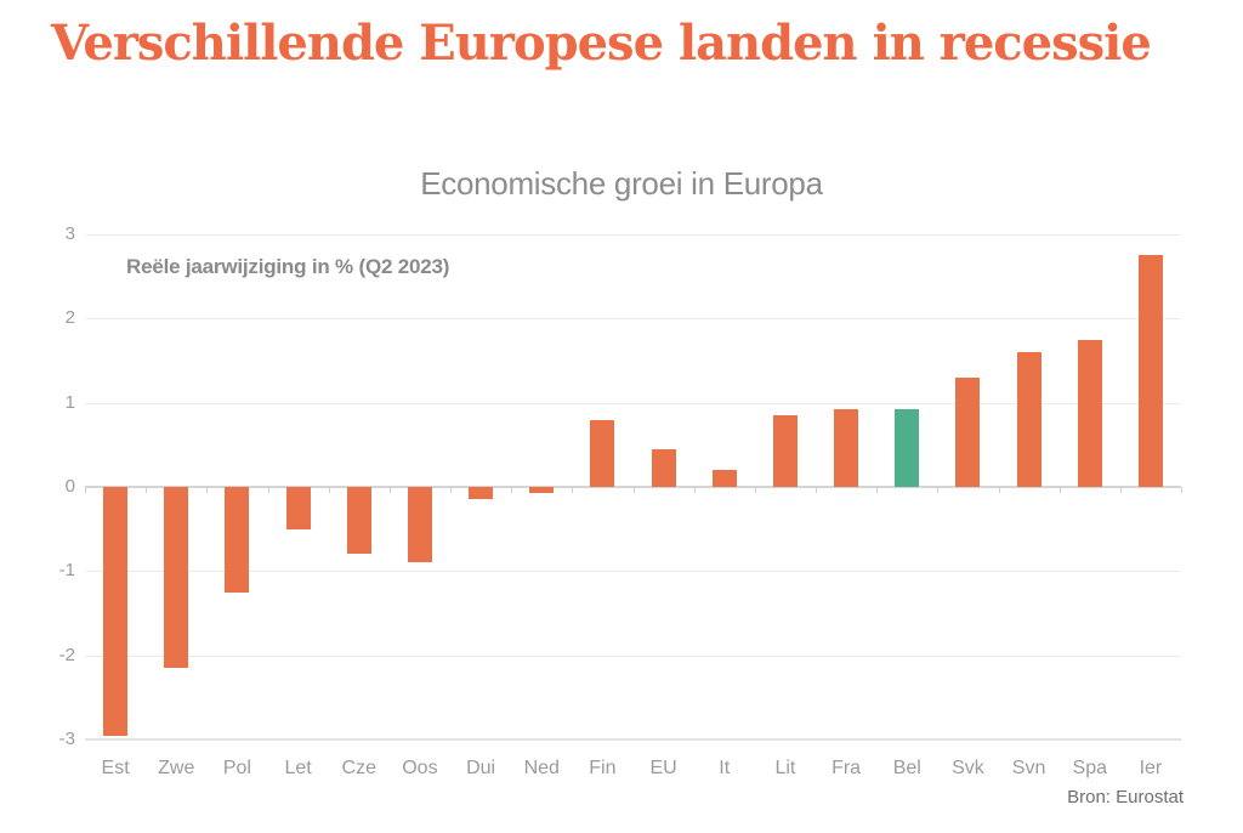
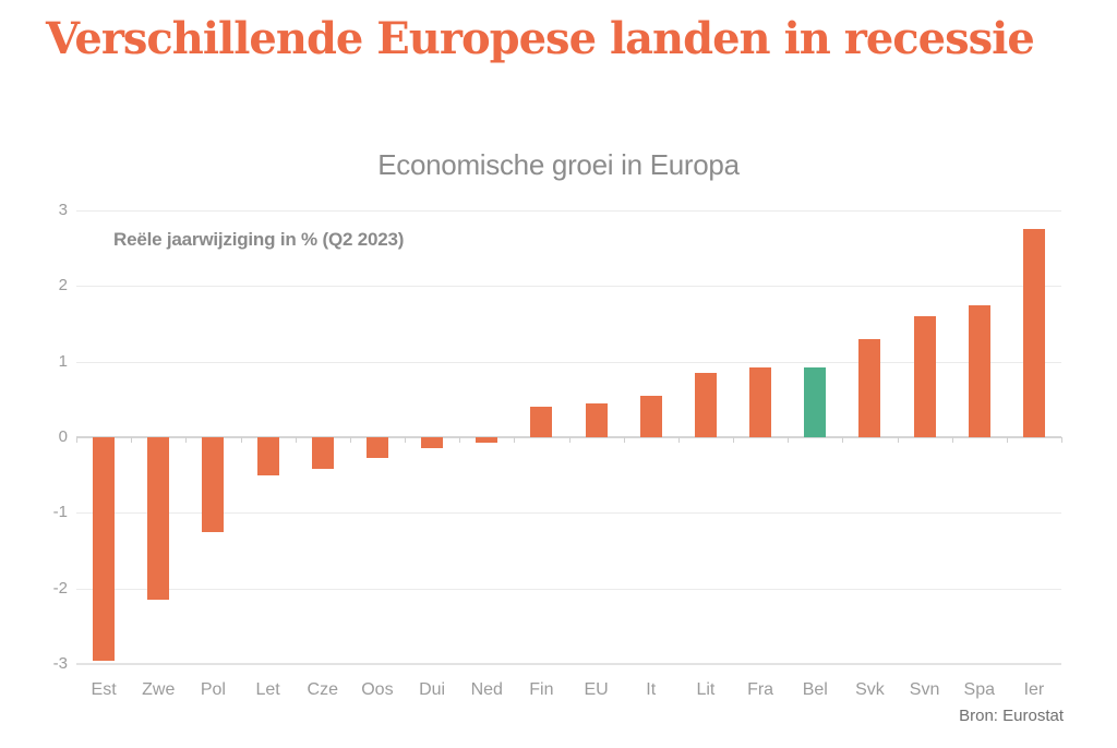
Cze: -0.8 -> -0.4
Oos: -0.9 -> -0.3
Fin: 0.8 -> 0.4
It: 0.2 -> 0.6
